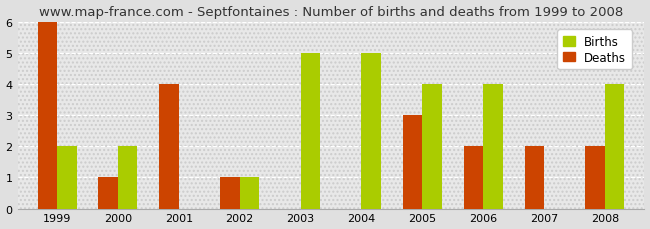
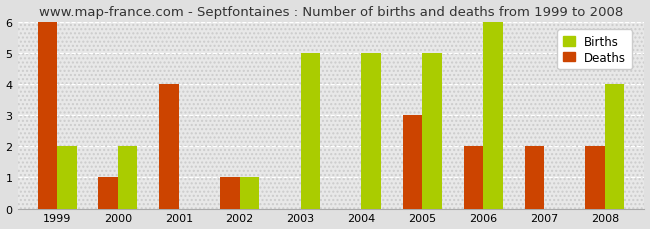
Births/2005: 4 -> 5
Births/2006: 4 -> 6
